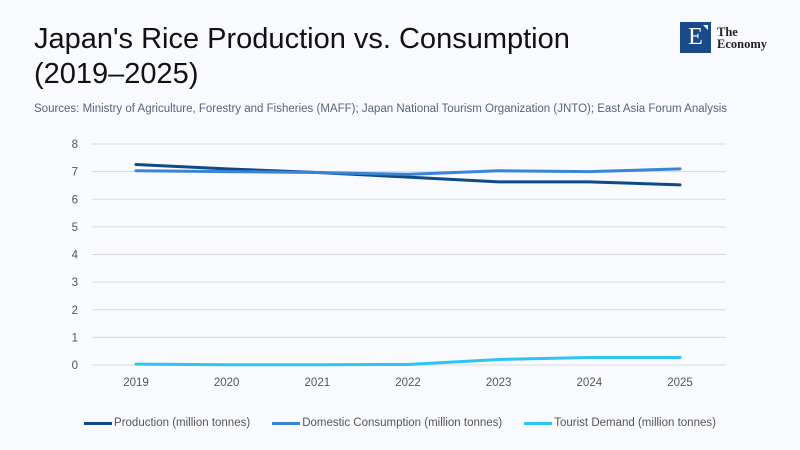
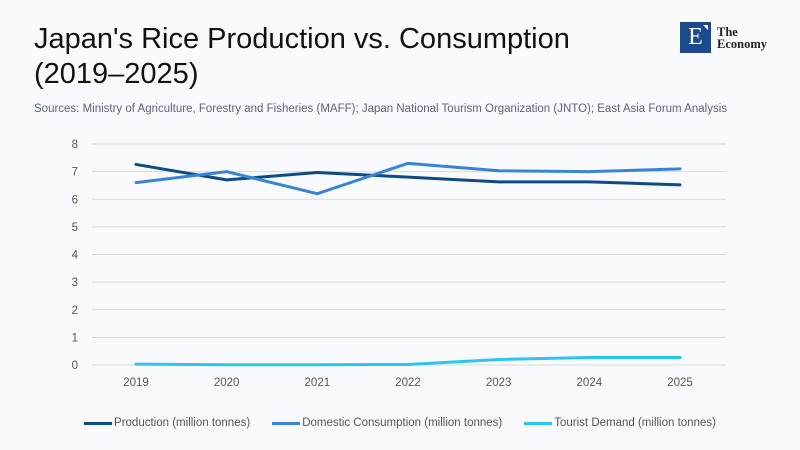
Domestic Consumption (million tonnes)/2019: 7.0 -> 6.6
Production (million tonnes)/2020: 7.1 -> 6.7
Domestic Consumption (million tonnes)/2021: 7.0 -> 6.2
Domestic Consumption (million tonnes)/2022: 6.9 -> 7.3
